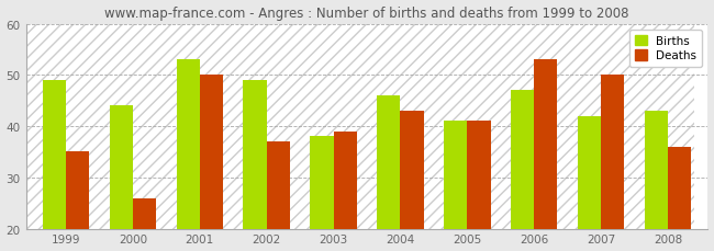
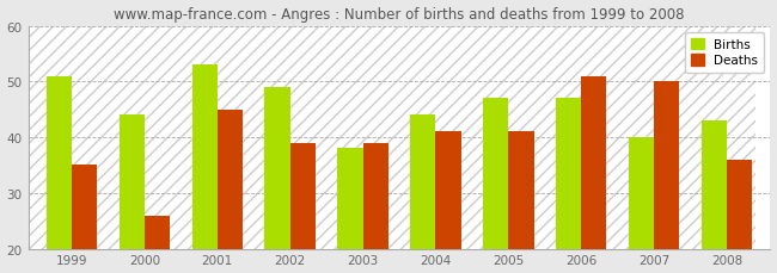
Births/1999: 49 -> 51
Deaths/2001: 50 -> 45
Deaths/2002: 37 -> 39
Births/2004: 46 -> 44
Deaths/2004: 43 -> 41
Births/2005: 41 -> 47
Deaths/2006: 53 -> 51
Births/2007: 42 -> 40
